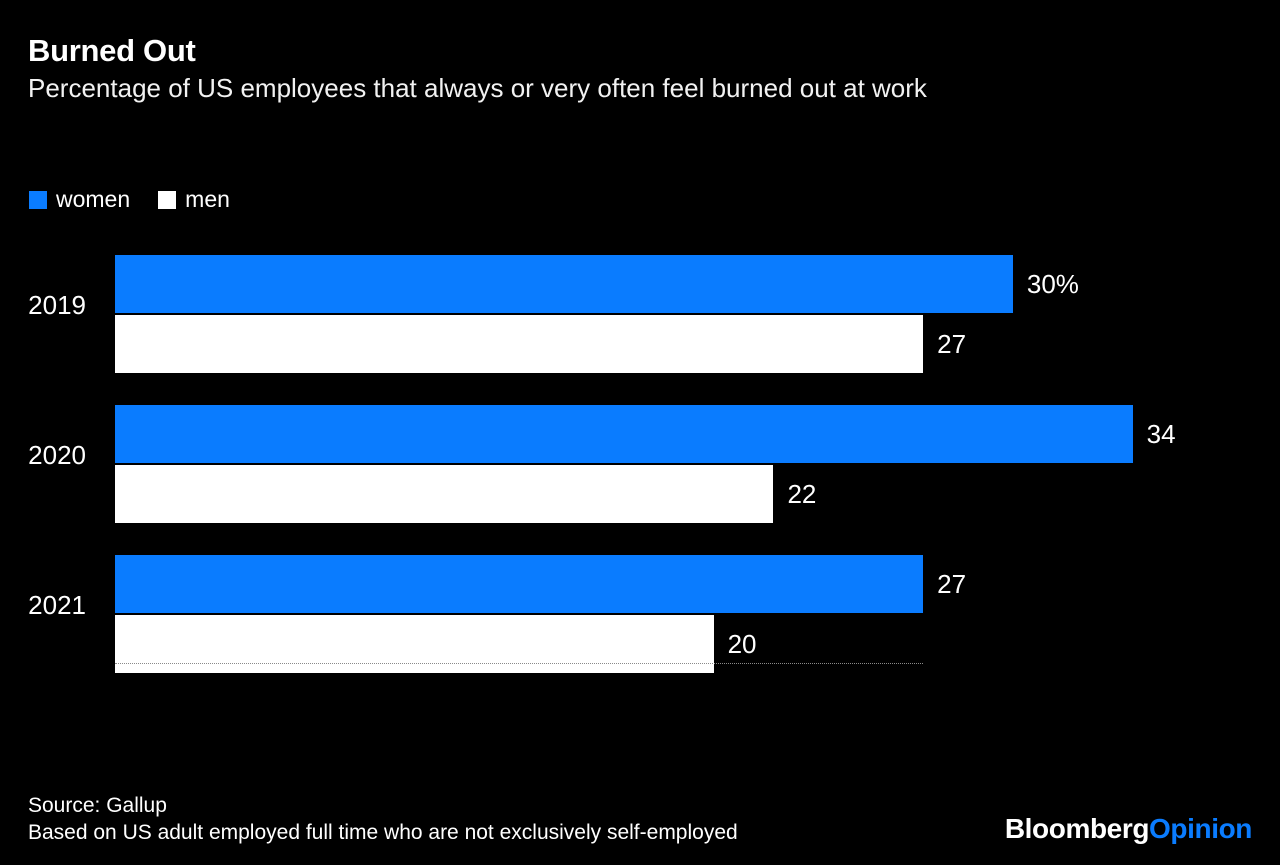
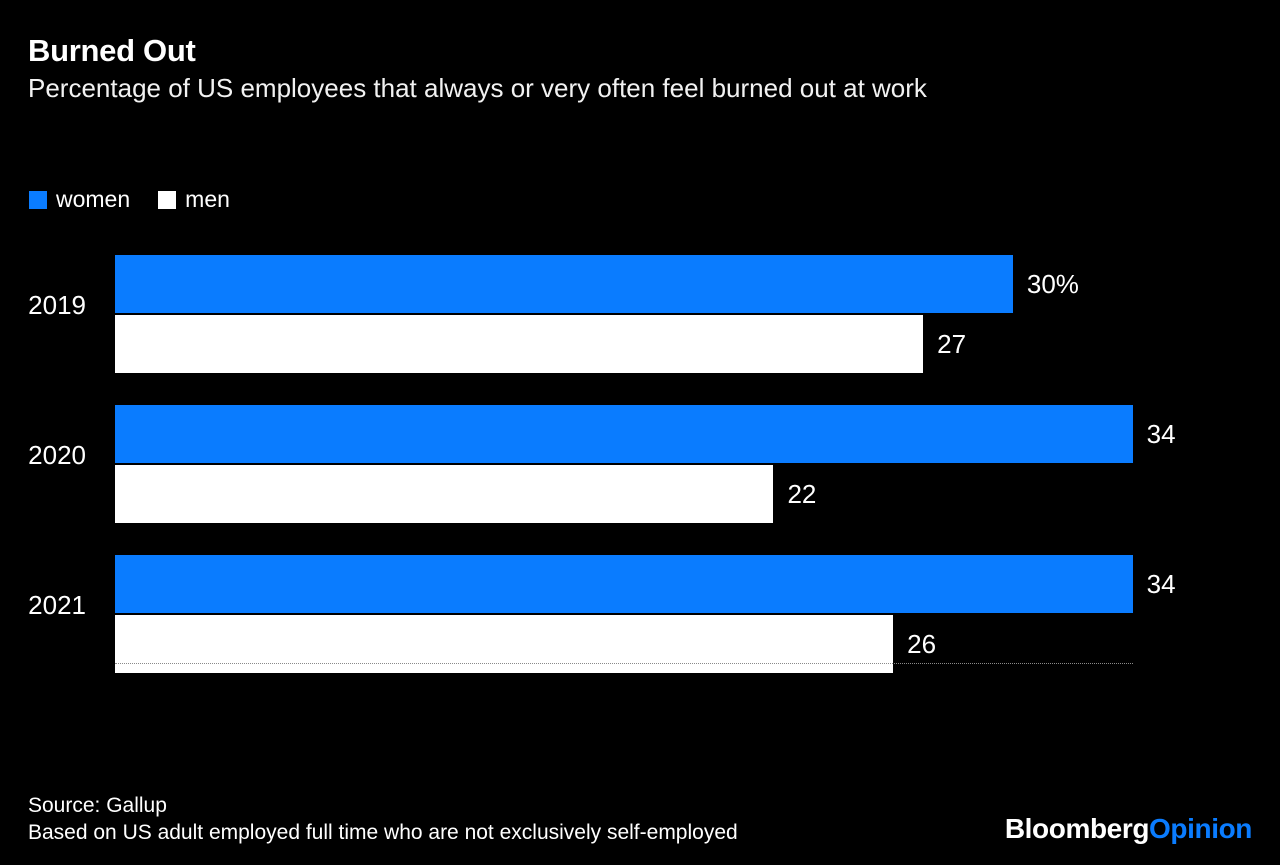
women/2021: 27 -> 34
men/2021: 20 -> 26
